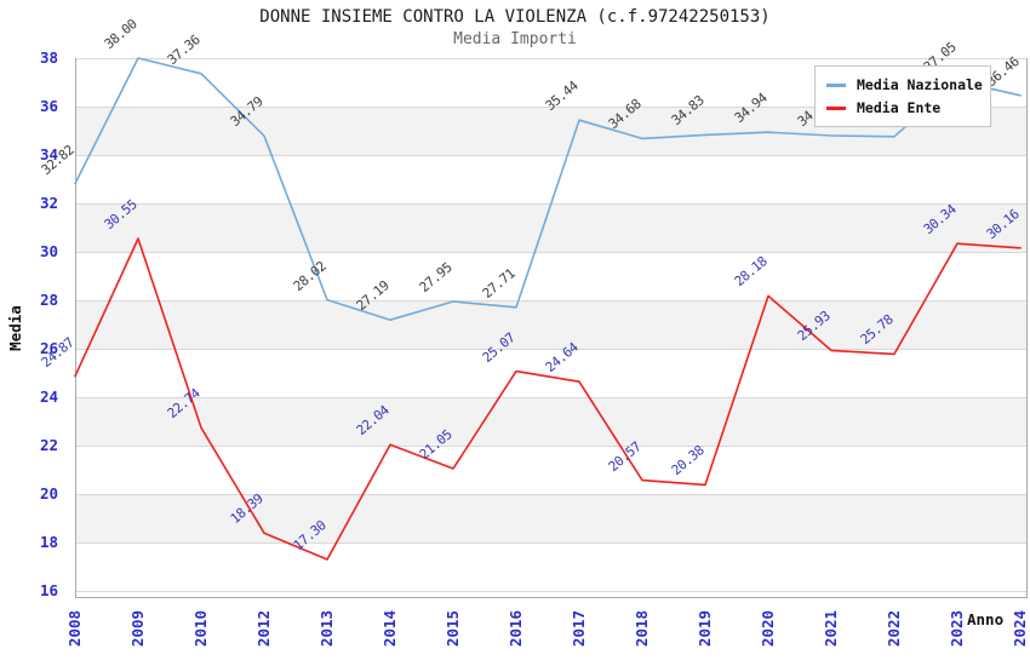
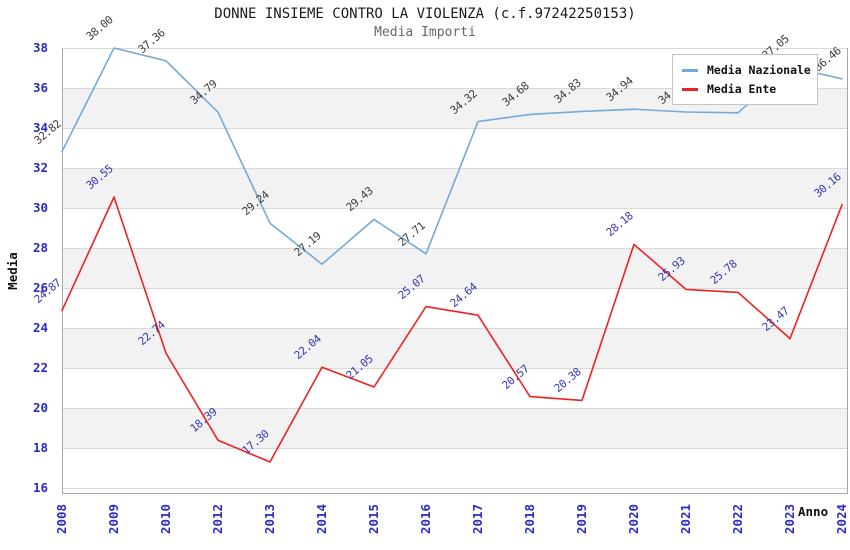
Media Nazionale/2013: 28.02 -> 29.24
Media Nazionale/2015: 27.95 -> 29.43
Media Nazionale/2017: 35.44 -> 34.32
Media Ente/2023: 30.34 -> 23.47
